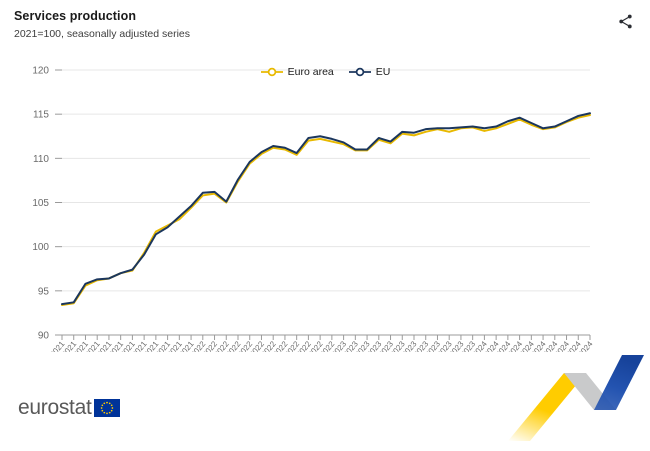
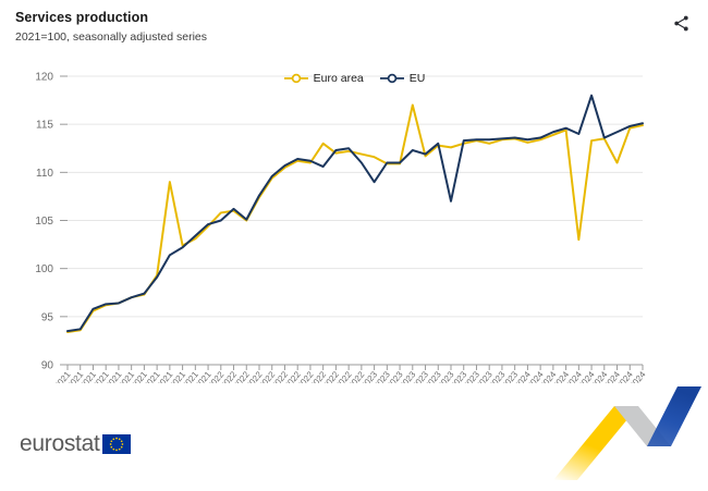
Euro area/09-2021: 102 -> 109
EU/01-2022: 106 -> 105
Euro area/09-2022: 110 -> 113
EU/12-2022: 112 -> 111
EU/01-2023: 112 -> 109
Euro area/04-2023: 112 -> 117
EU/07-2023: 113 -> 107
Euro area/05-2024: 114 -> 103
EU/06-2024: 113 -> 118
Euro area/08-2024: 114 -> 111
